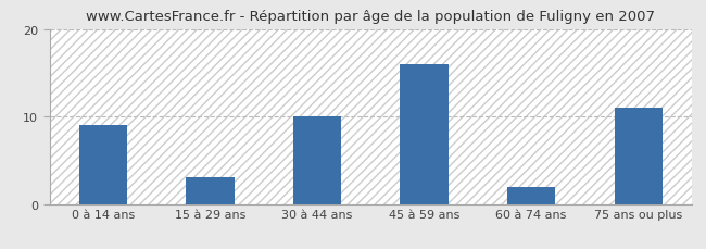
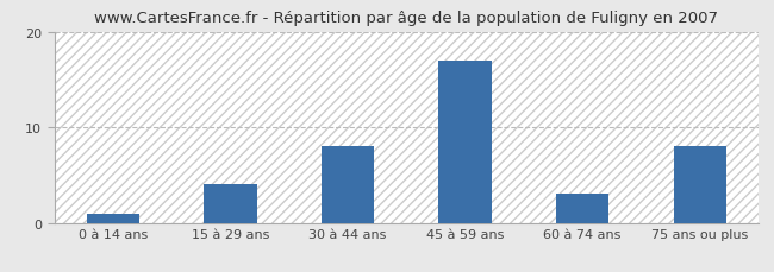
0 à 14 ans: 9 -> 1
15 à 29 ans: 3 -> 4
30 à 44 ans: 10 -> 8
45 à 59 ans: 16 -> 17
60 à 74 ans: 2 -> 3
75 ans ou plus: 11 -> 8
